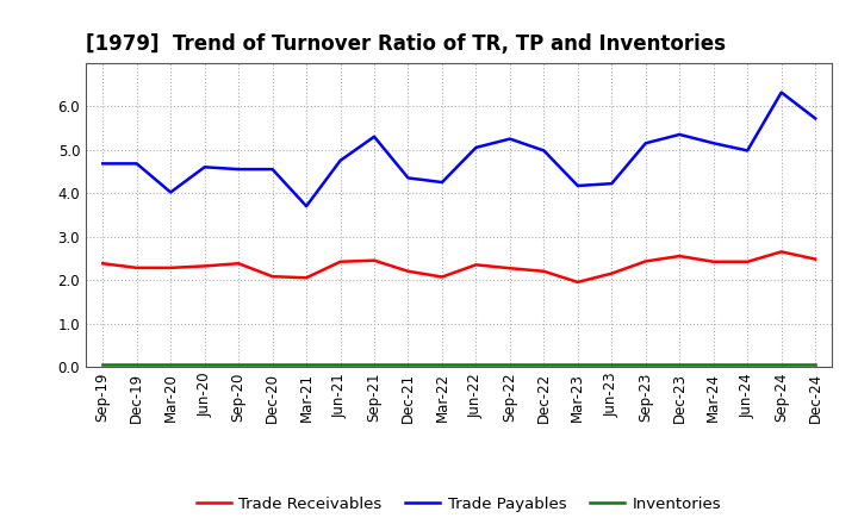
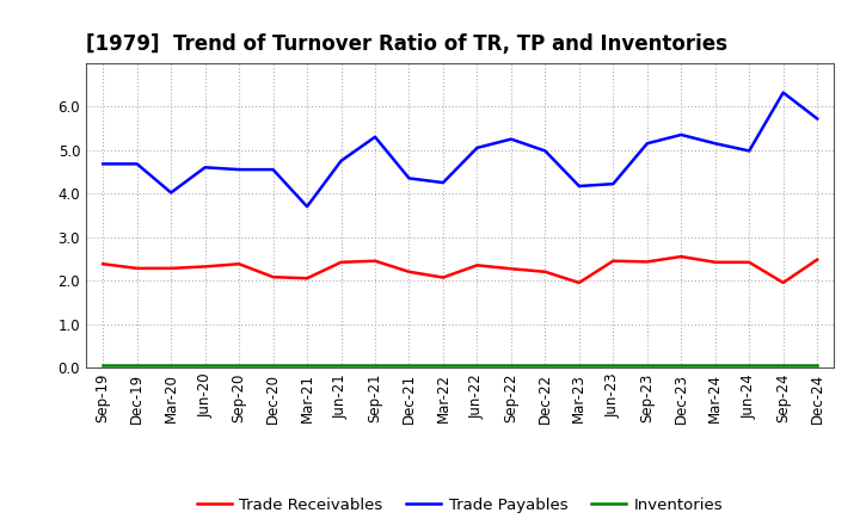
Trade Receivables/Jun-23: 2.15 -> 2.45
Trade Receivables/Sep-24: 2.65 -> 1.95
